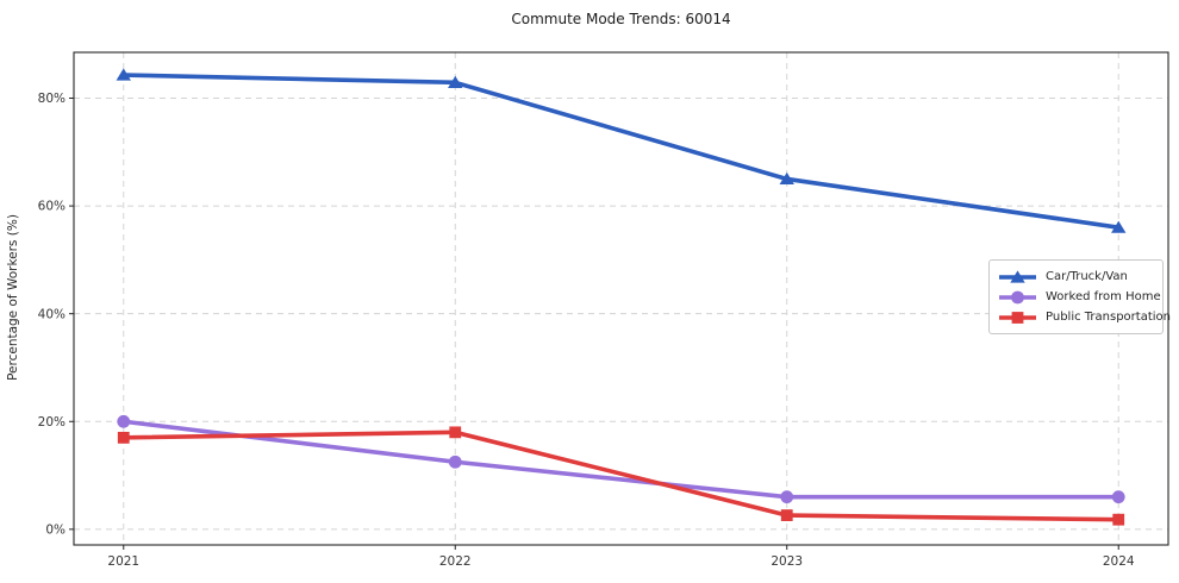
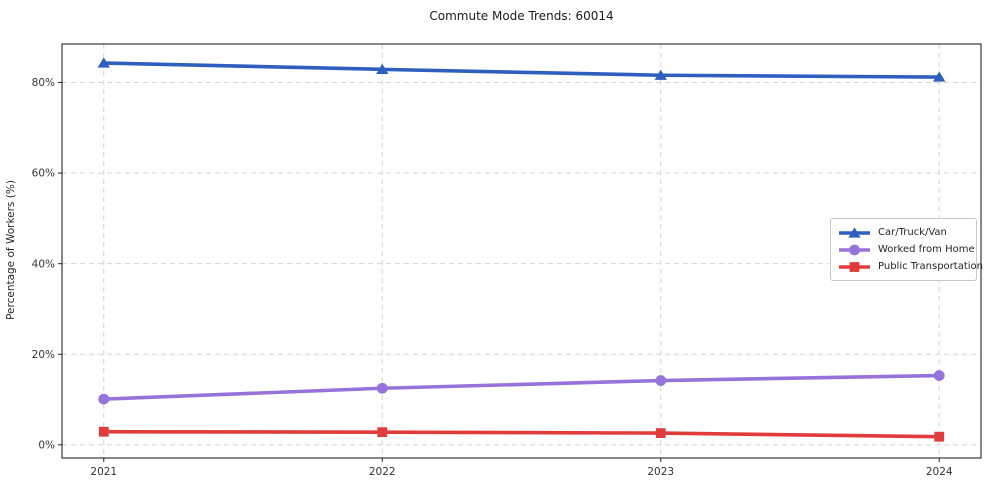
Worked from Home/2021: 20% -> 10%
Public Transportation/2021: 17% -> 3%
Public Transportation/2022: 18% -> 3%
Car/Truck/Van/2023: 65% -> 82%
Worked from Home/2023: 6% -> 14%
Car/Truck/Van/2024: 56% -> 81%
Worked from Home/2024: 6% -> 15%
